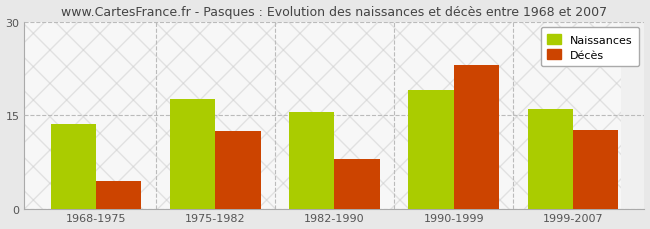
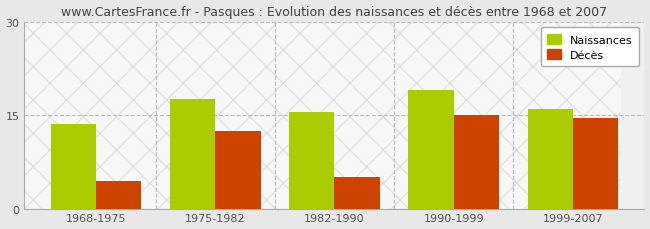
Décès/1982-1990: 8.0 -> 5.0
Décès/1990-1999: 23.0 -> 15.0
Décès/1999-2007: 12.6 -> 14.5
